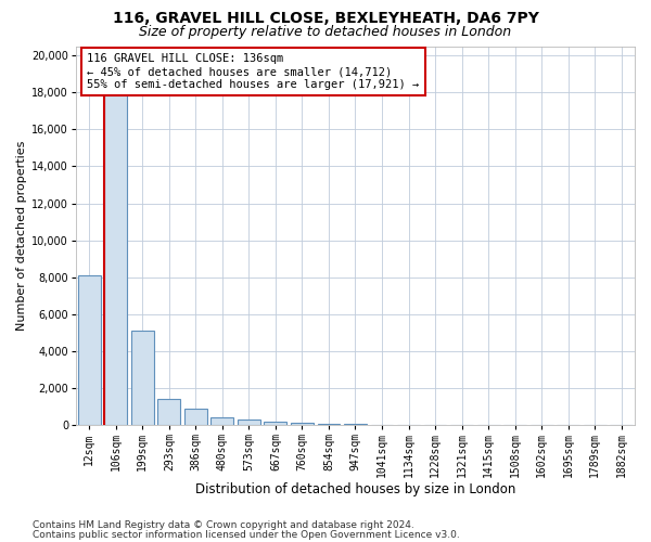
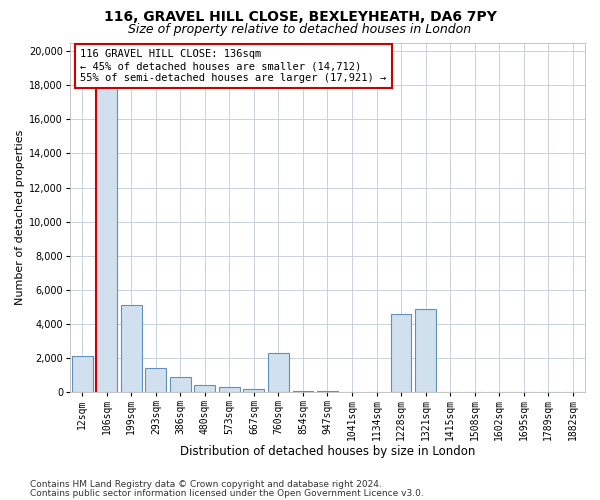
12sqm: 8,100 -> 2,100
760sqm: 100 -> 2,300
1228sqm: 0 -> 4,600
1321sqm: 0 -> 4,900
